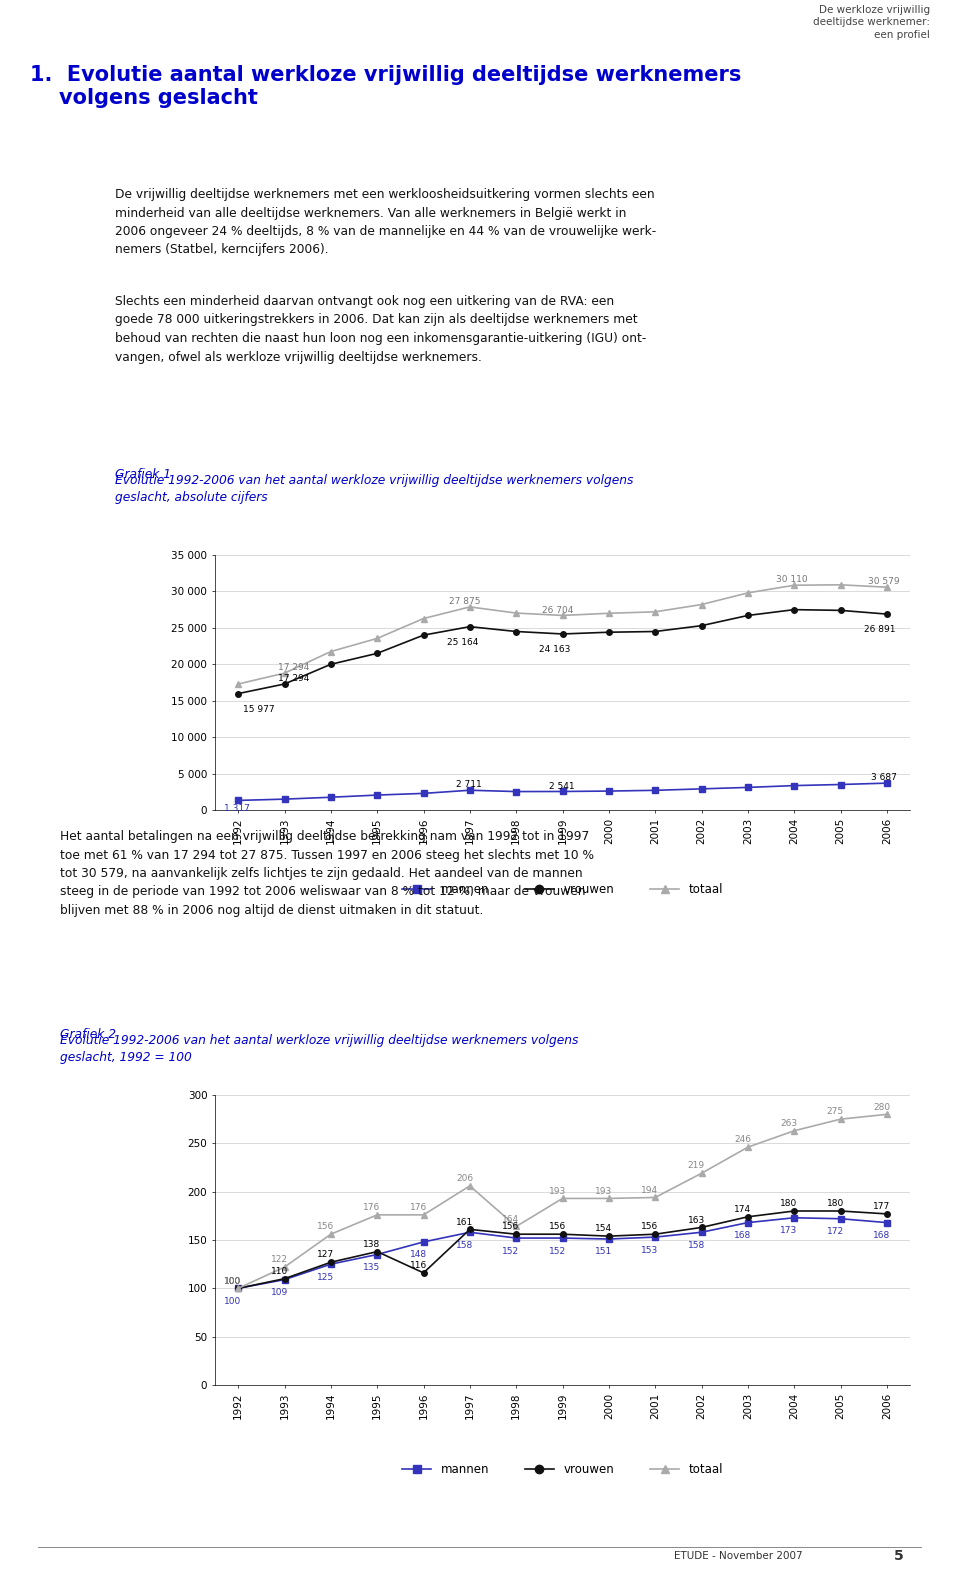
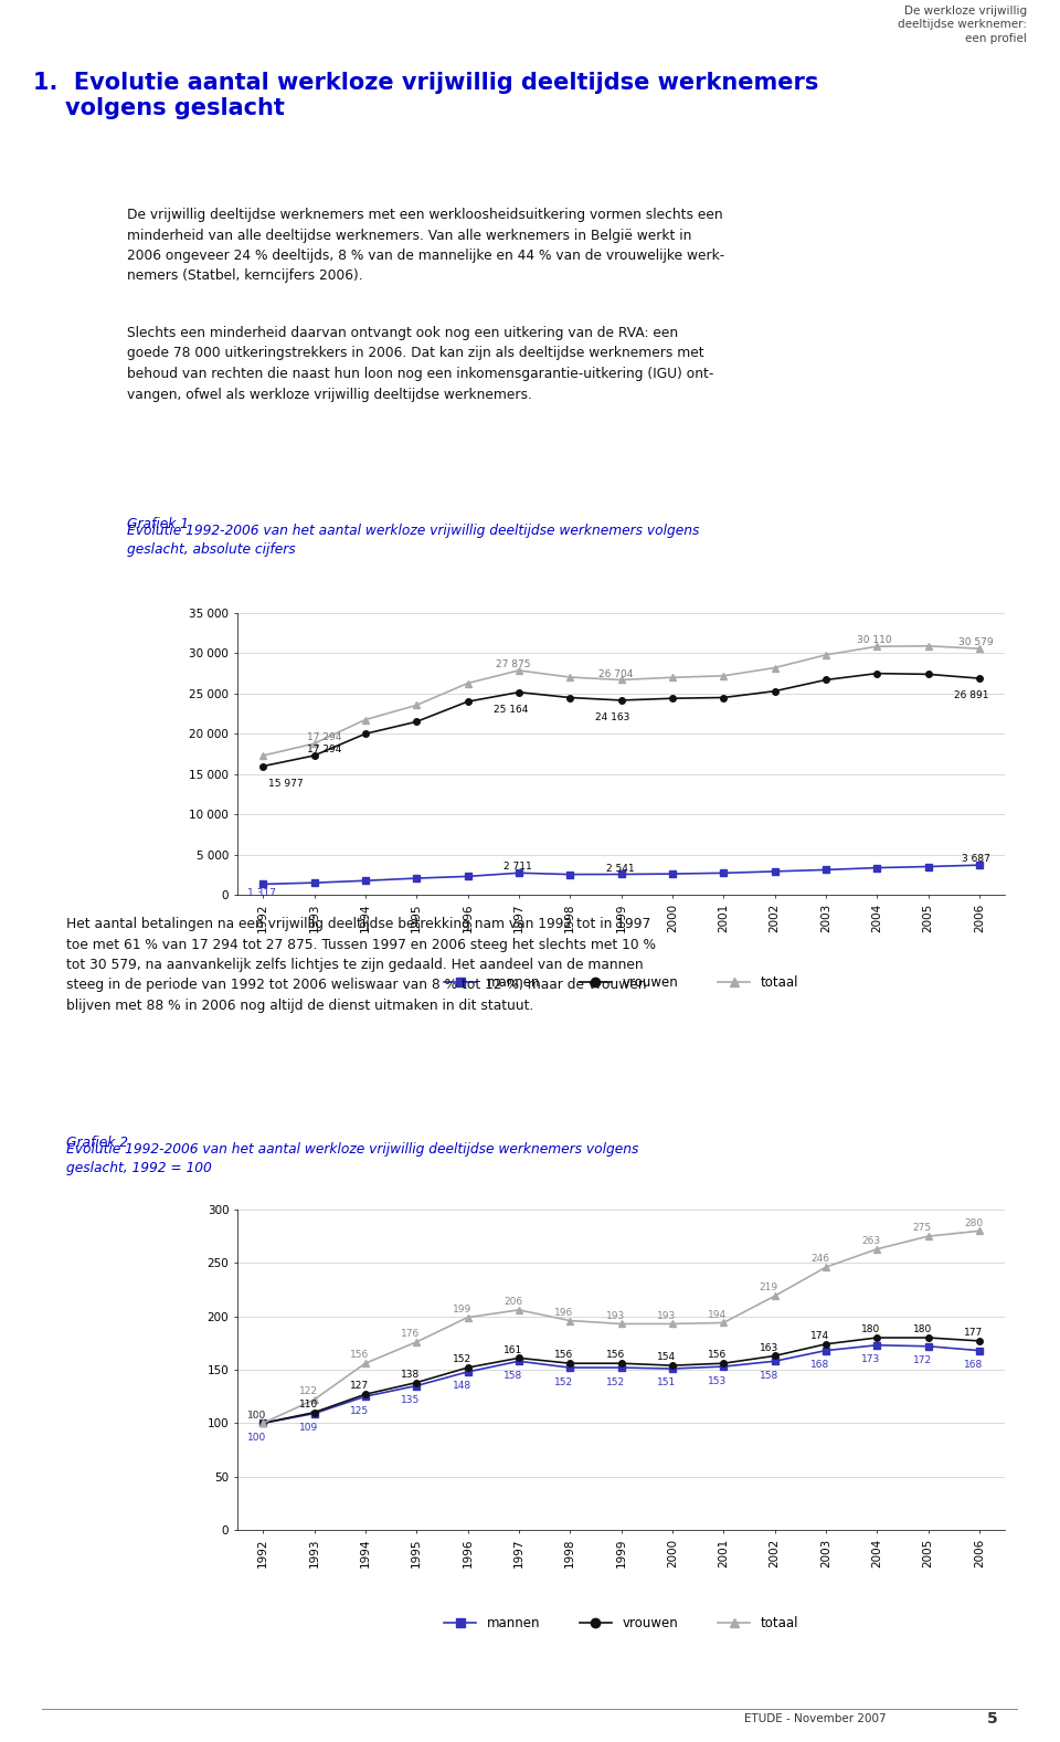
vrouwen/1996: 116 -> 152
totaal/1996: 176 -> 199
totaal/1998: 164 -> 196
